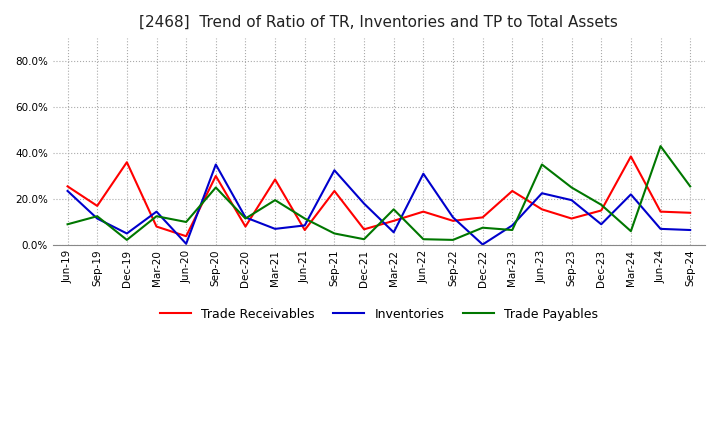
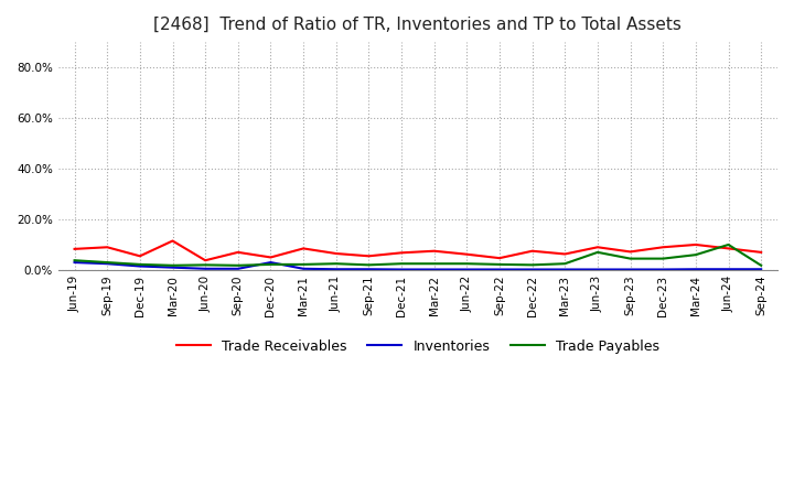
Trade Receivables/Jun-19: 25.5% -> 8.3%
Inventories/Jun-19: 23.5% -> 3.0%
Trade Payables/Jun-19: 9.0% -> 3.8%
Trade Receivables/Sep-19: 17.0% -> 9.0%
Inventories/Sep-19: 11.5% -> 2.5%
Trade Payables/Sep-19: 12.5% -> 3.0%
Trade Receivables/Dec-19: 36.0% -> 5.5%
Inventories/Dec-19: 5.0% -> 1.5%
Trade Receivables/Mar-20: 8.0% -> 11.5%
Inventories/Mar-20: 14.5% -> 1.0%
Trade Payables/Mar-20: 12.5% -> 1.8%
Trade Payables/Jun-20: 10.0% -> 2.0%
Trade Receivables/Sep-20: 30.0% -> 7.0%
Inventories/Sep-20: 35.0% -> 0.5%
Trade Payables/Sep-20: 25.0% -> 1.8%
Trade Receivables/Dec-20: 8.0% -> 5.0%
Inventories/Dec-20: 12.0% -> 3.0%
Trade Payables/Dec-20: 11.5% -> 2.2%
Trade Receivables/Mar-21: 28.5% -> 8.5%
Inventories/Mar-21: 7.0% -> 0.5%
Trade Payables/Mar-21: 19.5% -> 2.2%
Inventories/Jun-21: 8.5% -> 0.3%
Trade Payables/Jun-21: 11.5% -> 2.5%
Trade Receivables/Sep-21: 23.5% -> 5.5%
Inventories/Sep-21: 32.5% -> 0.3%
Trade Payables/Sep-21: 5.0% -> 2.0%
Inventories/Dec-21: 18.0% -> 0.2%
Trade Receivables/Mar-22: 10.5% -> 7.5%
Inventories/Mar-22: 5.5% -> 0.2%
Trade Payables/Mar-22: 15.5% -> 2.5%
Trade Receivables/Jun-22: 14.5% -> 6.2%
Inventories/Jun-22: 31.0% -> 0.2%
Trade Receivables/Sep-22: 10.5% -> 4.7%
Inventories/Sep-22: 12.0% -> 0.2%
Trade Receivables/Dec-22: 12.0% -> 7.5%
Trade Payables/Dec-22: 7.5% -> 2.0%
Trade Receivables/Mar-23: 23.5% -> 6.3%
Inventories/Mar-23: 8.5% -> 0.2%
Trade Payables/Mar-23: 6.5% -> 2.5%
Trade Receivables/Jun-23: 15.5% -> 9.0%
Inventories/Jun-23: 22.5% -> 0.2%
Trade Payables/Jun-23: 35.0% -> 7.0%
Trade Receivables/Sep-23: 11.5% -> 7.2%
Inventories/Sep-23: 19.5% -> 0.2%
Trade Payables/Sep-23: 25.0% -> 4.5%
Trade Receivables/Dec-23: 15.0% -> 9.0%
Inventories/Dec-23: 9.0% -> 0.2%
Trade Payables/Dec-23: 17.5% -> 4.5%
Trade Receivables/Mar-24: 38.5% -> 10.0%
Inventories/Mar-24: 22.0% -> 0.3%
Trade Receivables/Jun-24: 14.5% -> 8.5%
Inventories/Jun-24: 7.0% -> 0.3%
Trade Payables/Jun-24: 43.0% -> 10.0%
Trade Receivables/Sep-24: 14.0% -> 7.0%
Inventories/Sep-24: 6.5% -> 0.3%
Trade Payables/Sep-24: 25.5% -> 1.8%
